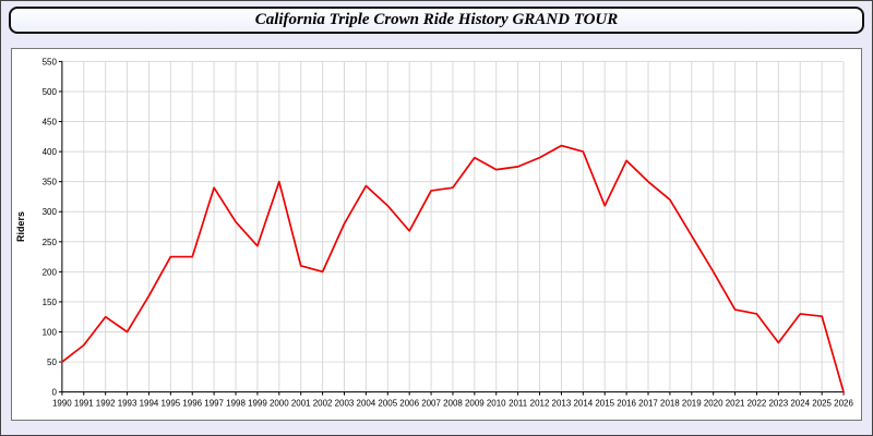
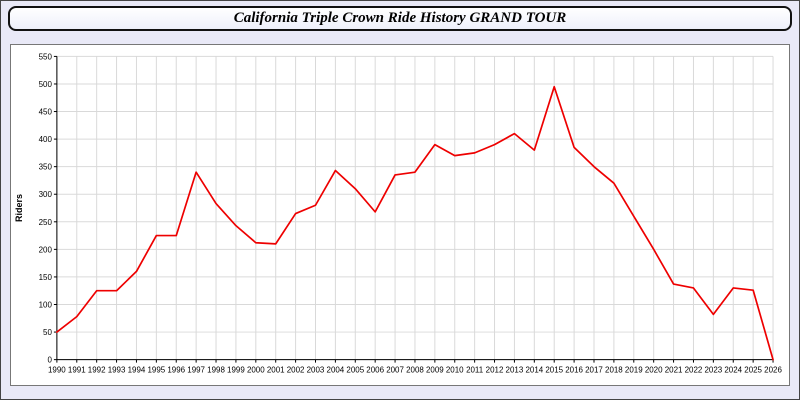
1993: 100 -> 120
2000: 350 -> 210
2002: 200 -> 260
2014: 400 -> 380
2015: 310 -> 500
